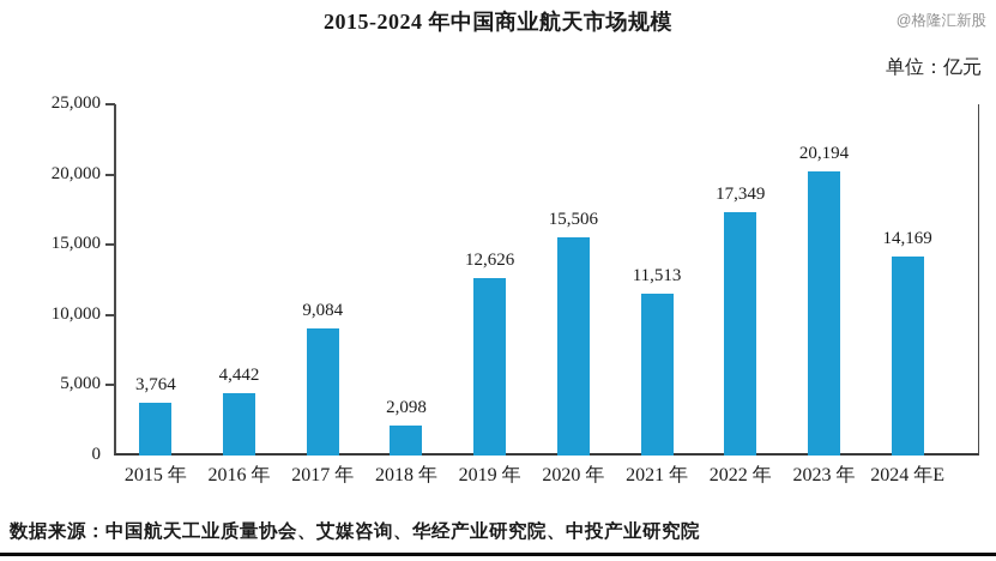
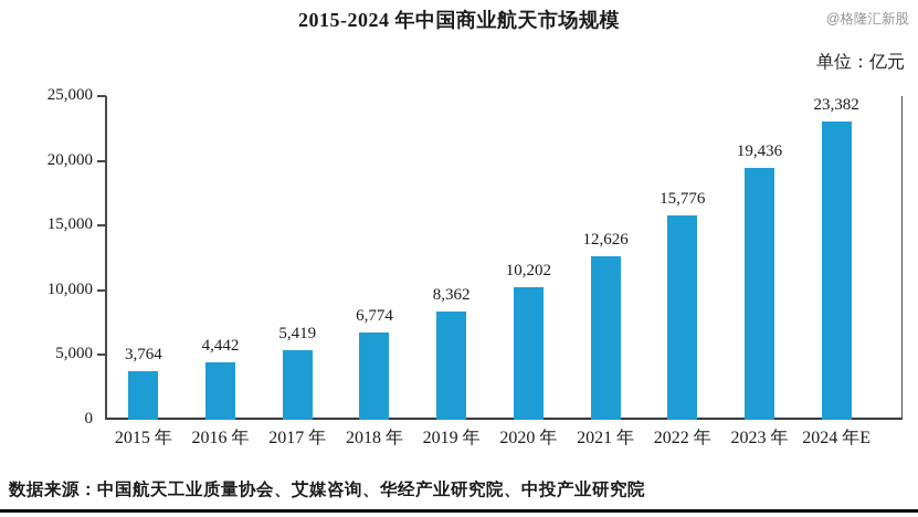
2017 年: 9,084 -> 5,419
2018 年: 2,098 -> 6,774
2019 年: 12,626 -> 8,362
2020 年: 15,506 -> 10,202
2021 年: 11,513 -> 12,626
2022 年: 17,349 -> 15,776
2023 年: 20,194 -> 19,436
2024 年E: 14,169 -> 23,382
